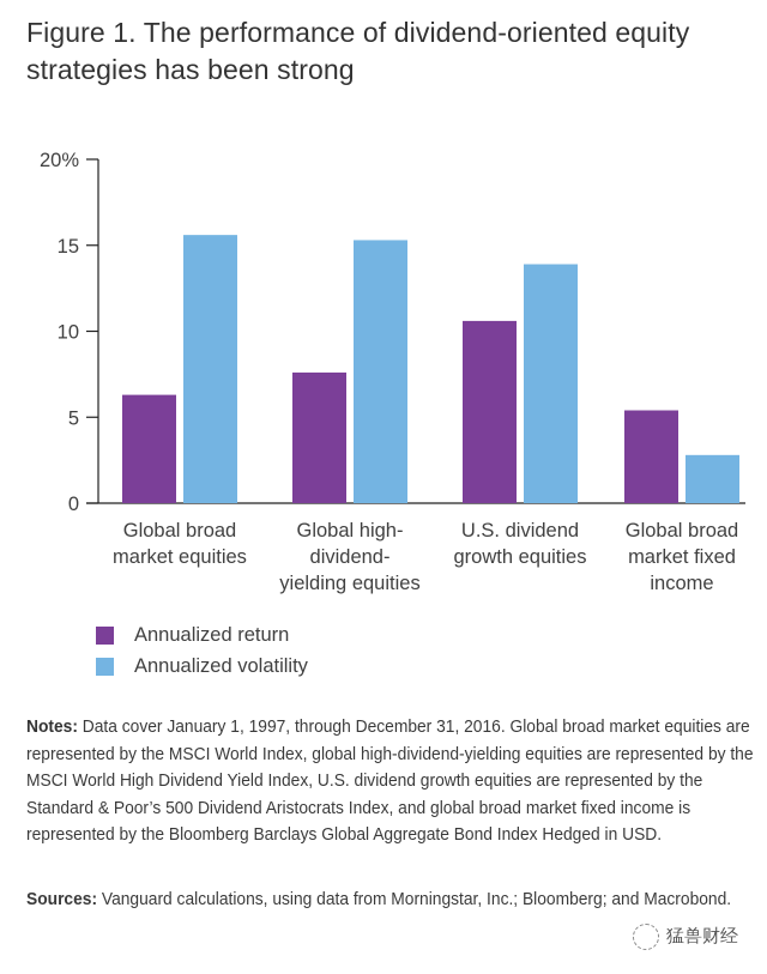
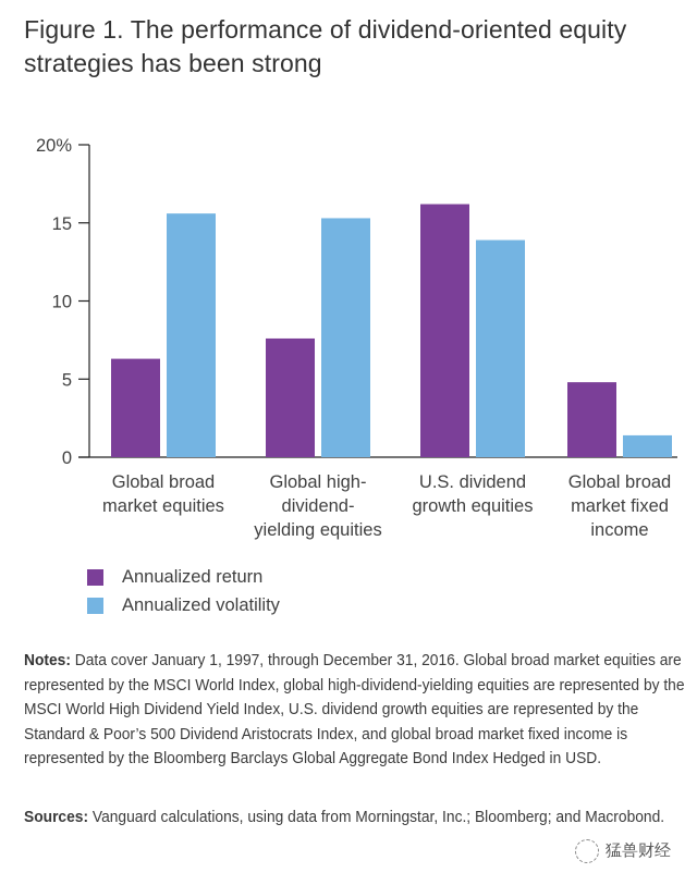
Annualized return/U.S. dividend growth equities: 10.6% -> 16.2%
Annualized return/Global broad market fixed income: 5.4% -> 4.8%
Annualized volatility/Global broad market fixed income: 2.8% -> 1.4%
